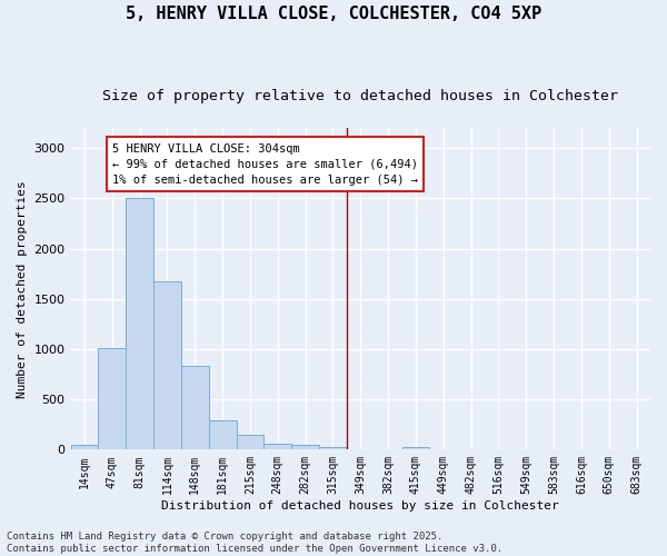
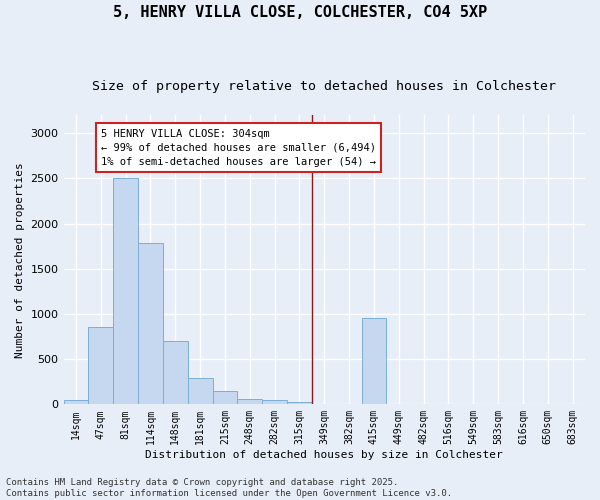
47sqm: 1010 -> 860
114sqm: 1670 -> 1780
148sqm: 830 -> 700
415sqm: 20 -> 960
